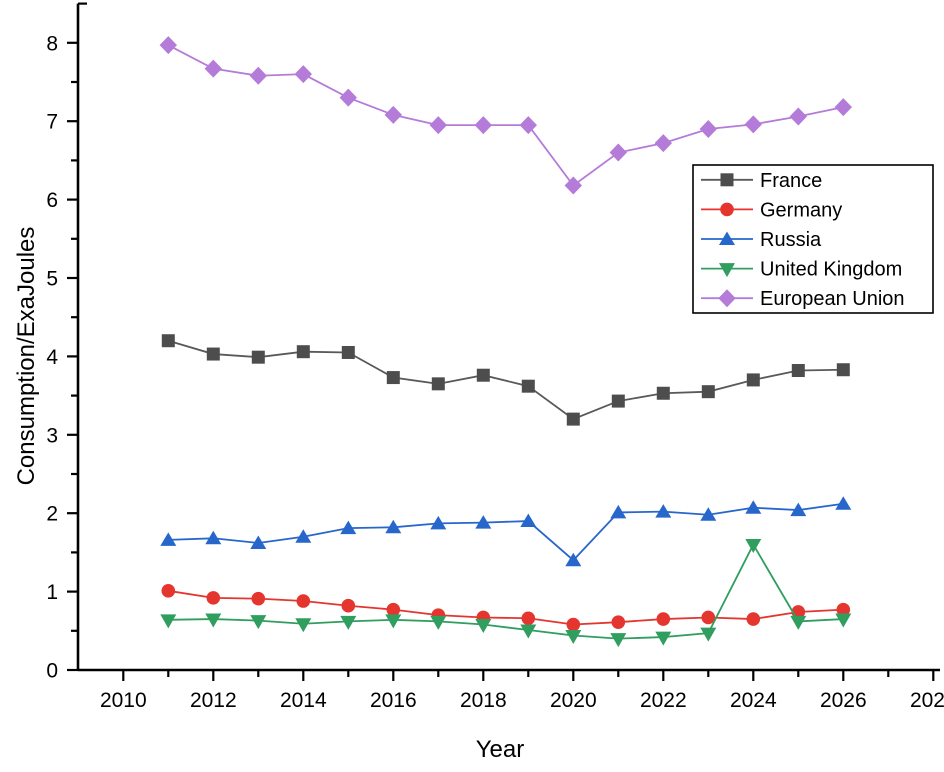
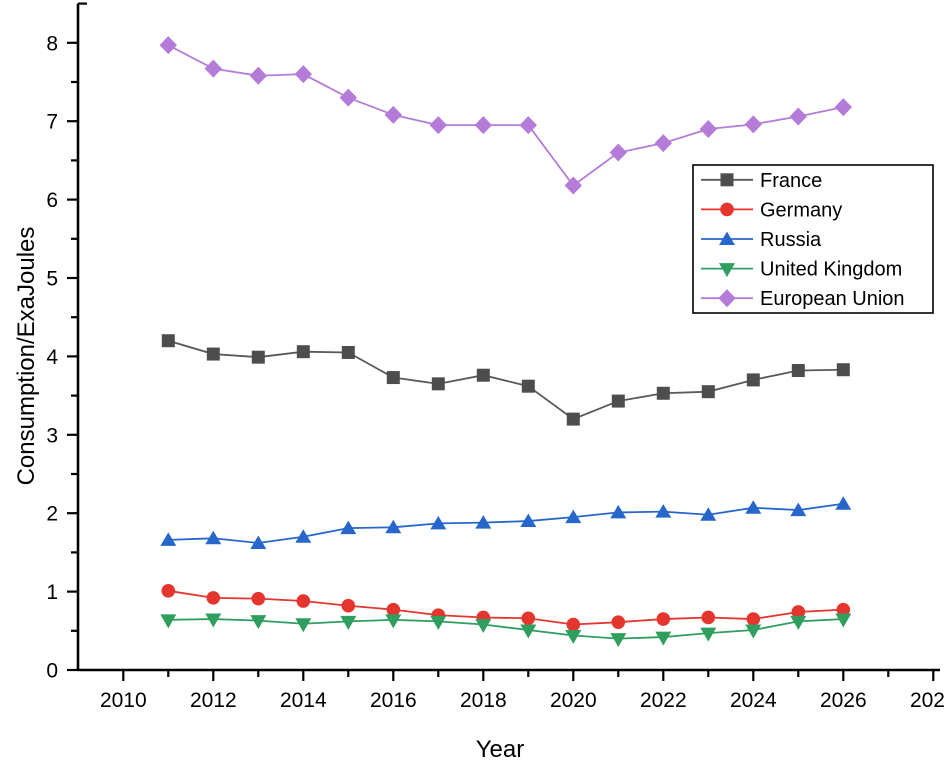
Russia/2020: 1.4 -> 1.9
United Kingdom/2024: 1.6 -> 0.5
